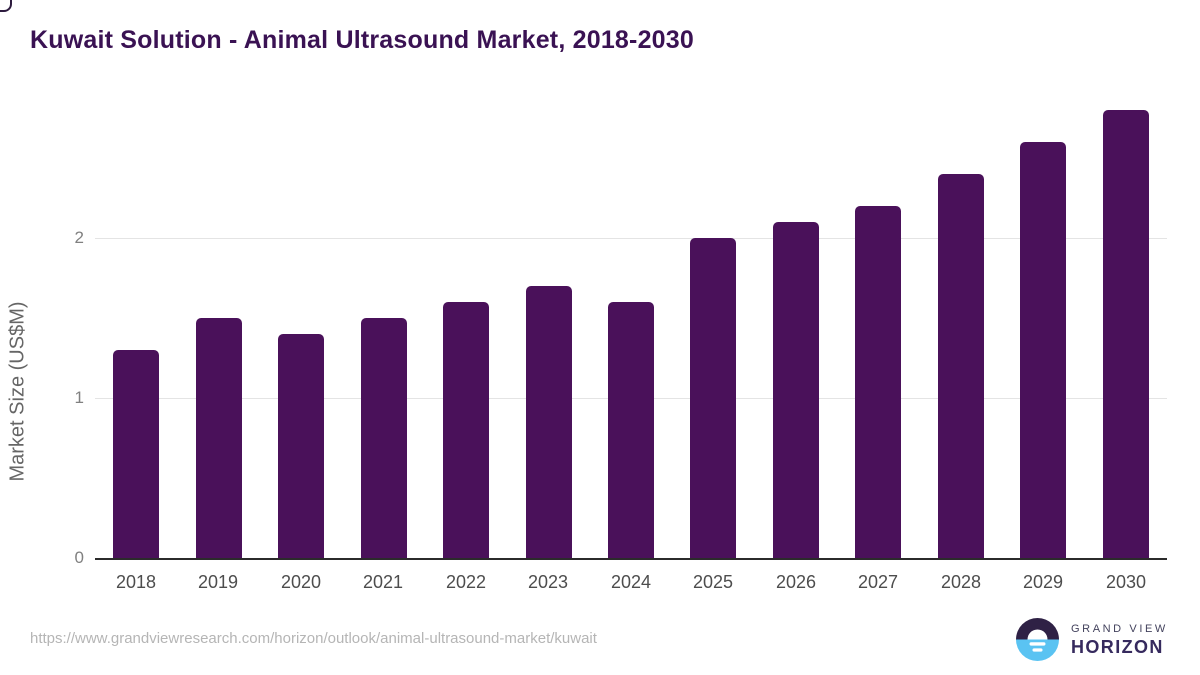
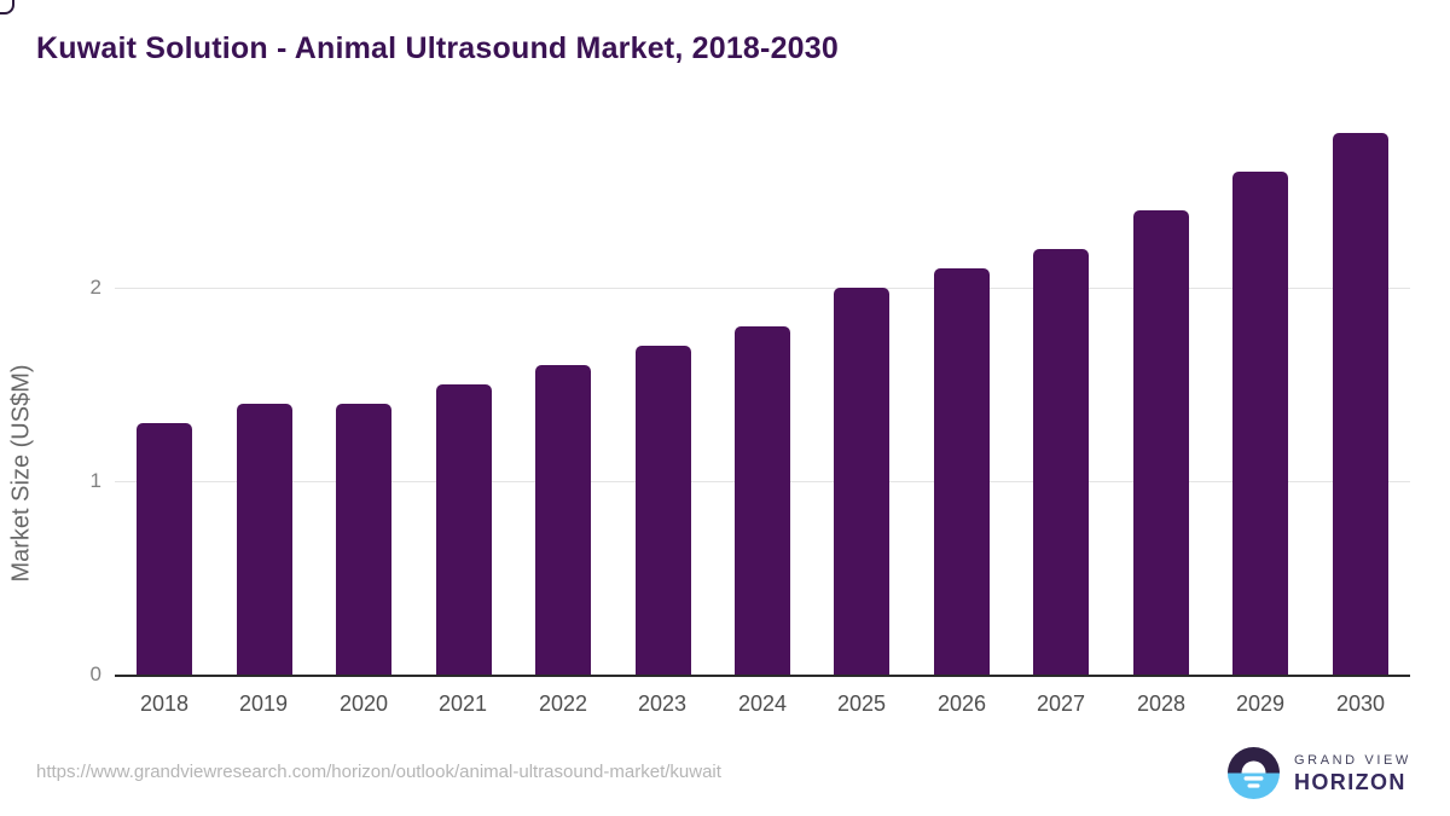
2019: 1.5 -> 1.4
2024: 1.6 -> 1.8
